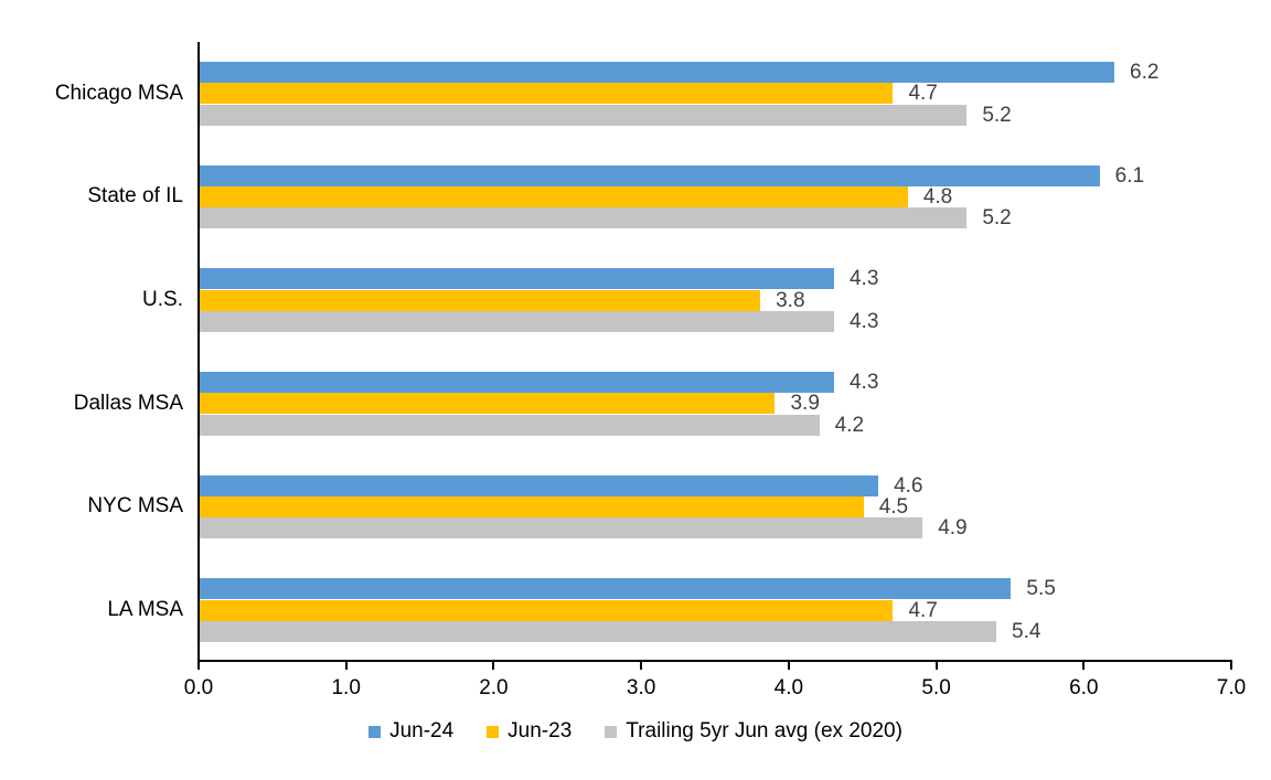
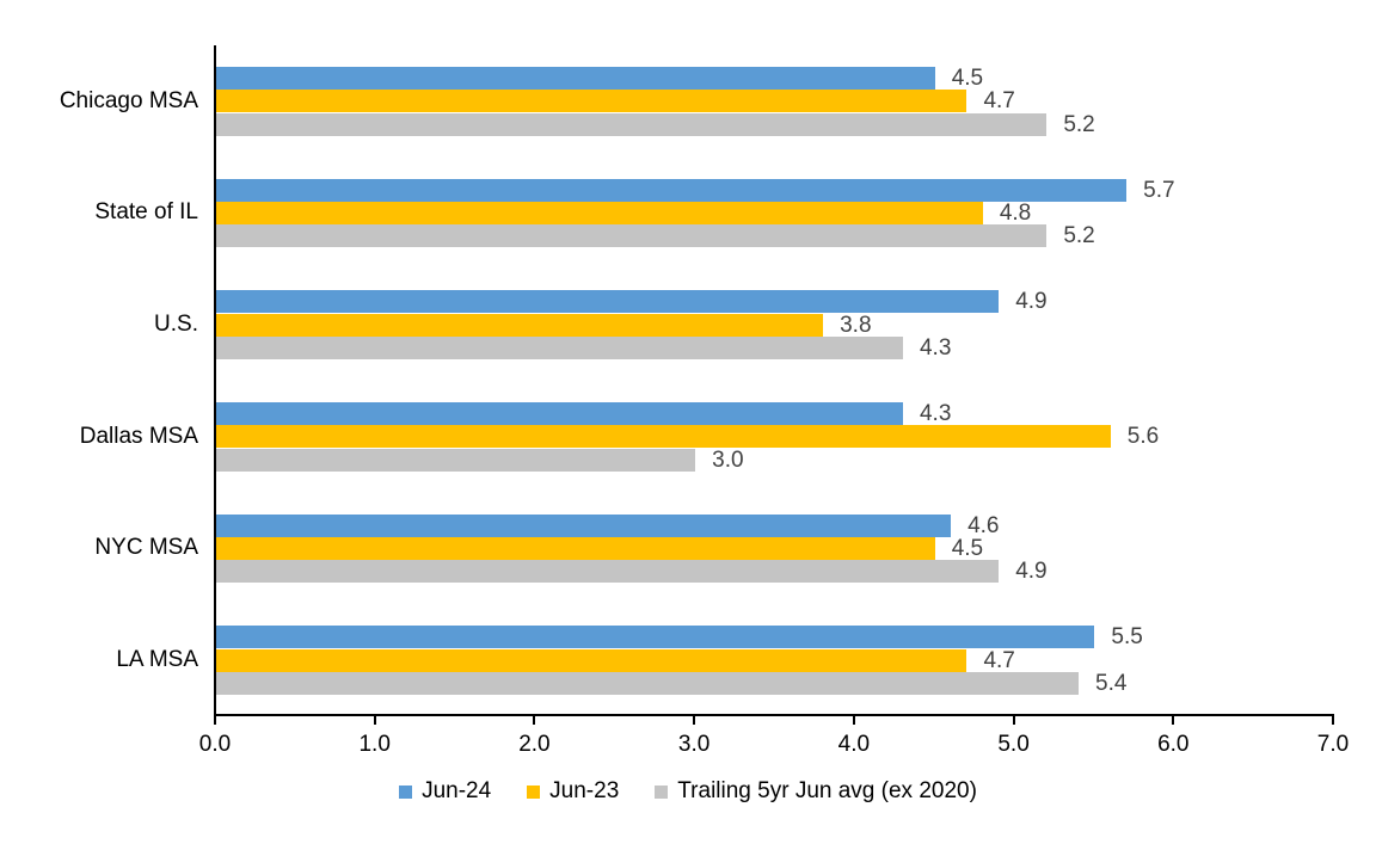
Jun-24/Chicago MSA: 6.2 -> 4.5
Jun-24/State of IL: 6.1 -> 5.7
Jun-24/U.S.: 4.3 -> 4.9
Jun-23/Dallas MSA: 3.9 -> 5.6
Trailing 5yr Jun avg (ex 2020)/Dallas MSA: 4.2 -> 3.0
